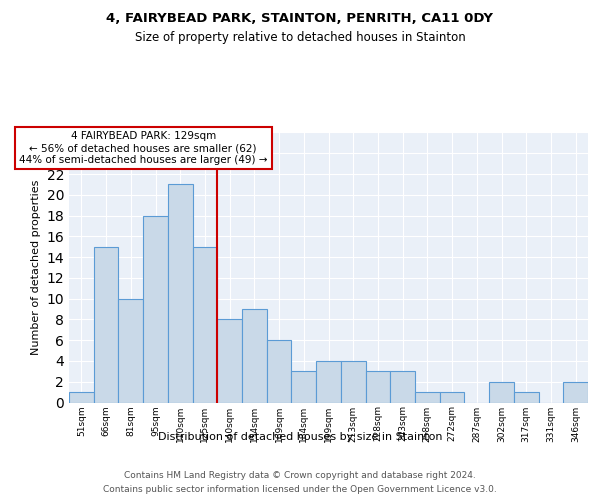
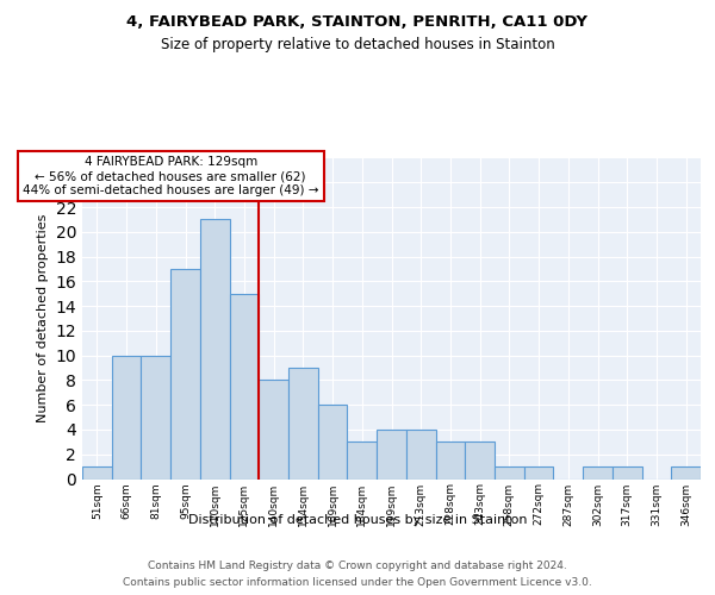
66sqm: 15 -> 10
95sqm: 18 -> 17
302sqm: 2 -> 1
346sqm: 2 -> 1
